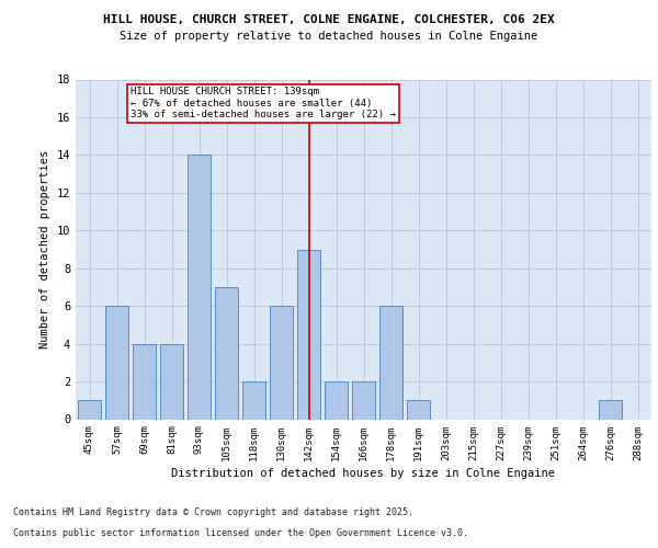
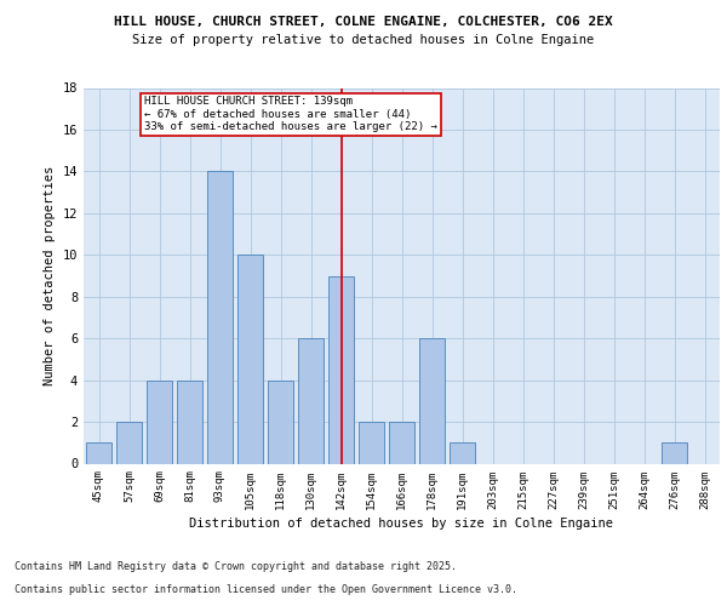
57sqm: 6 -> 2
105sqm: 7 -> 10
118sqm: 2 -> 4
